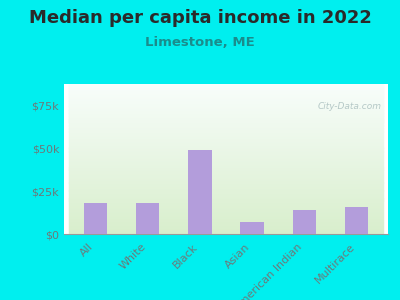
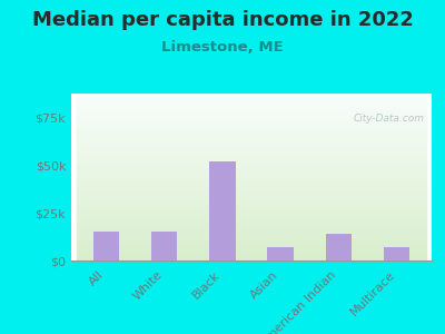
All: $18k -> $15k
White: $18k -> $15k
Black: $49k -> $52k
Multirace: $16k -> $7k
